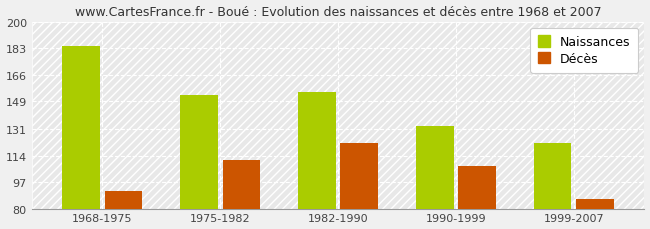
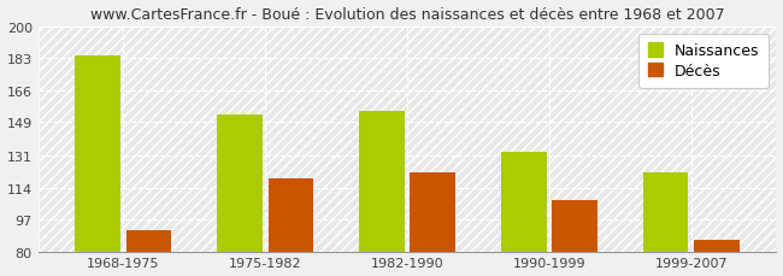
Décès/1975-1982: 111 -> 119
